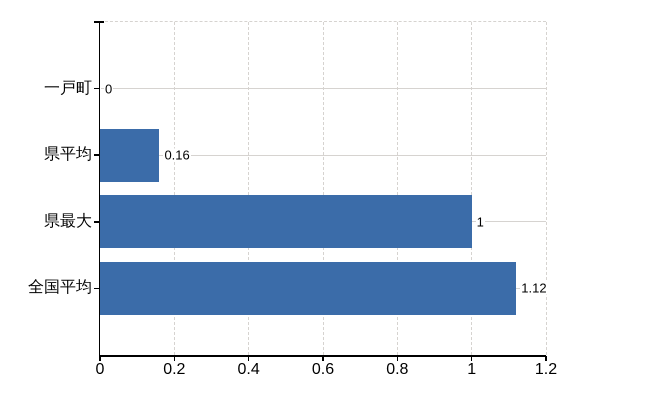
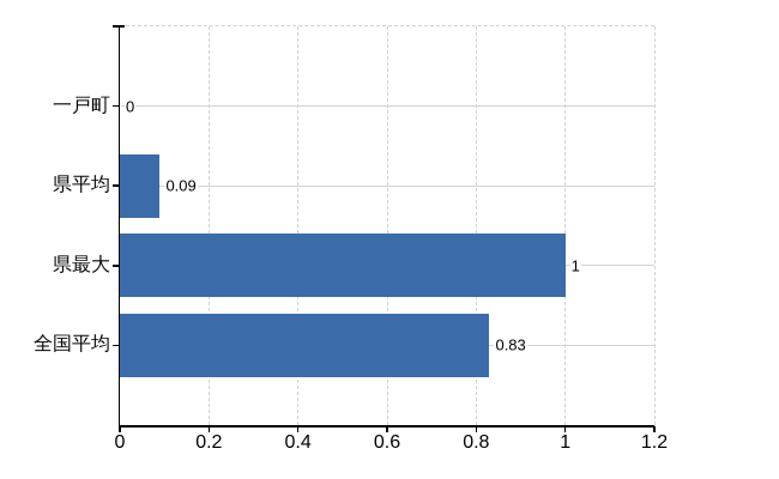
県平均: 0.16 -> 0.09
全国平均: 1.12 -> 0.83
